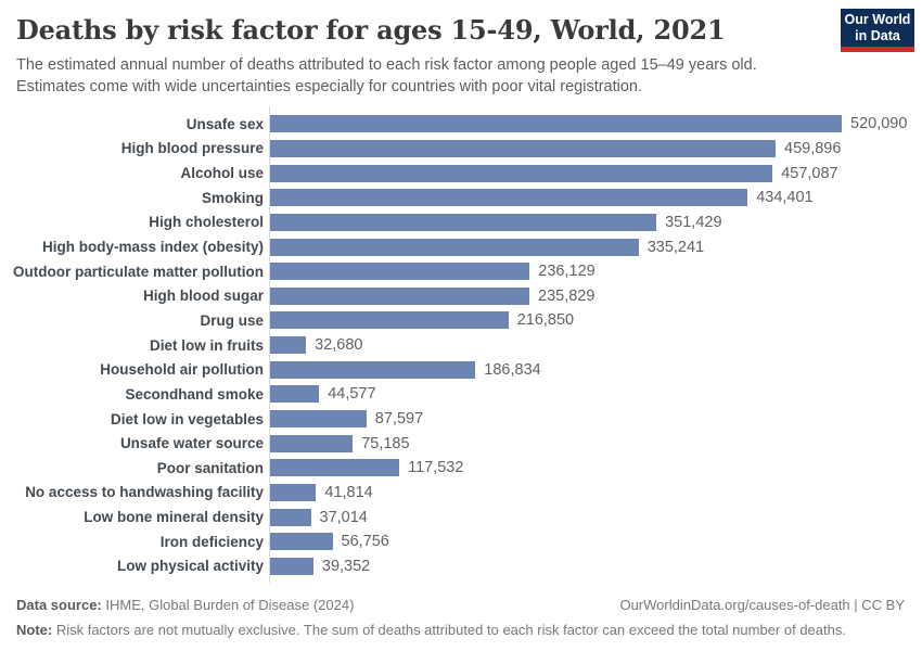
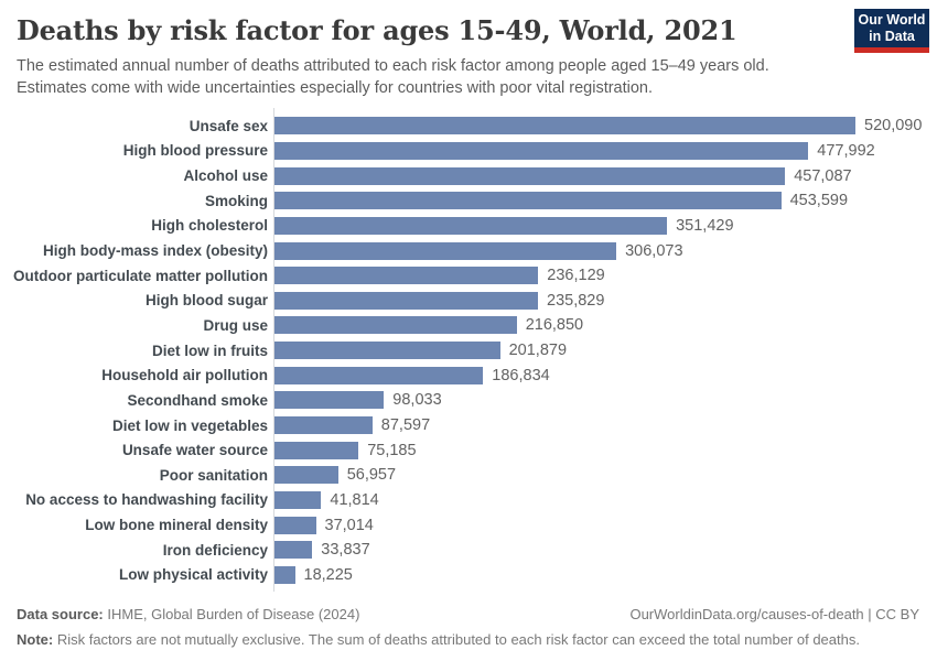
High blood pressure: 459,896 -> 477,992
Smoking: 434,401 -> 453,599
High body-mass index (obesity): 335,241 -> 306,073
Diet low in fruits: 32,680 -> 201,879
Secondhand smoke: 44,577 -> 98,033
Poor sanitation: 117,532 -> 56,957
Iron deficiency: 56,756 -> 33,837
Low physical activity: 39,352 -> 18,225
